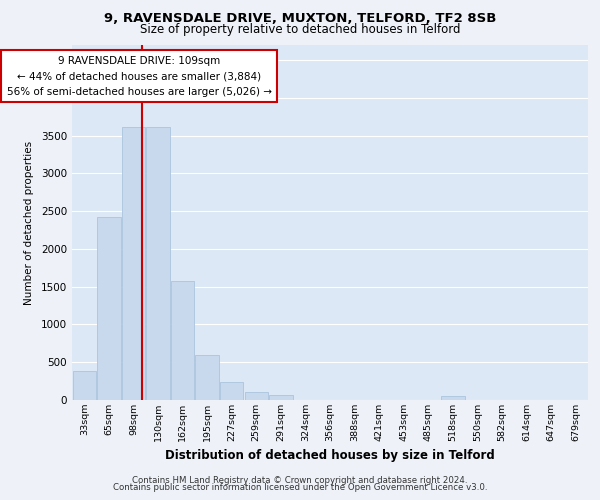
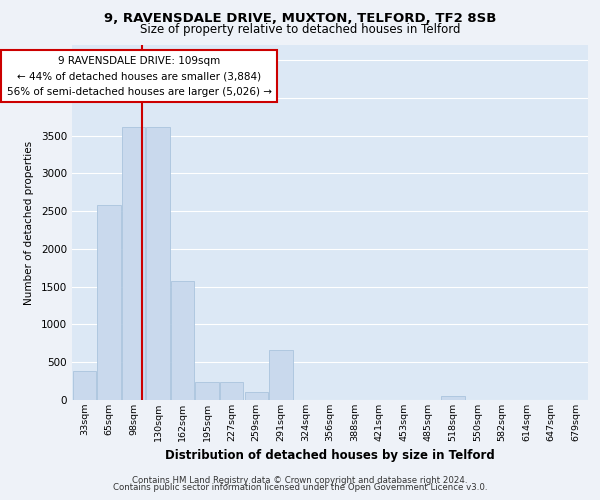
65sqm: 2420 -> 2580
195sqm: 600 -> 240
291sqm: 60 -> 660
